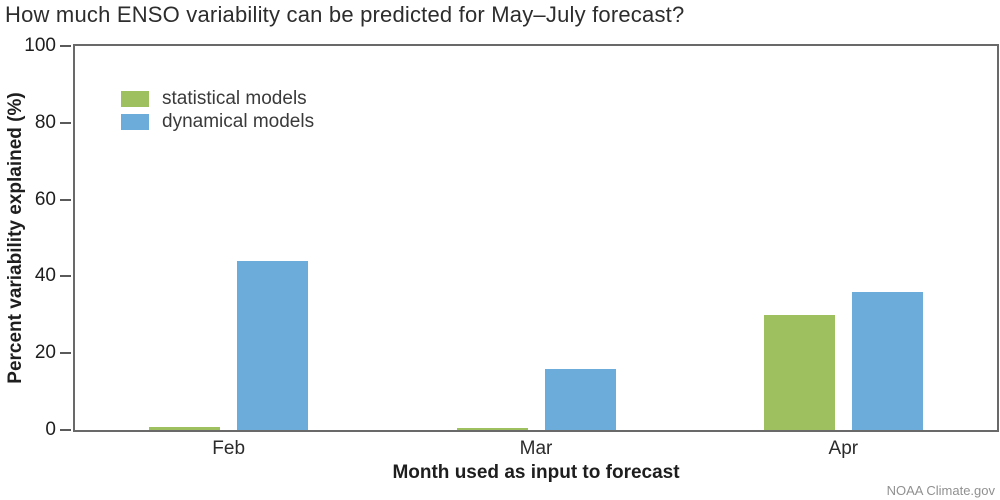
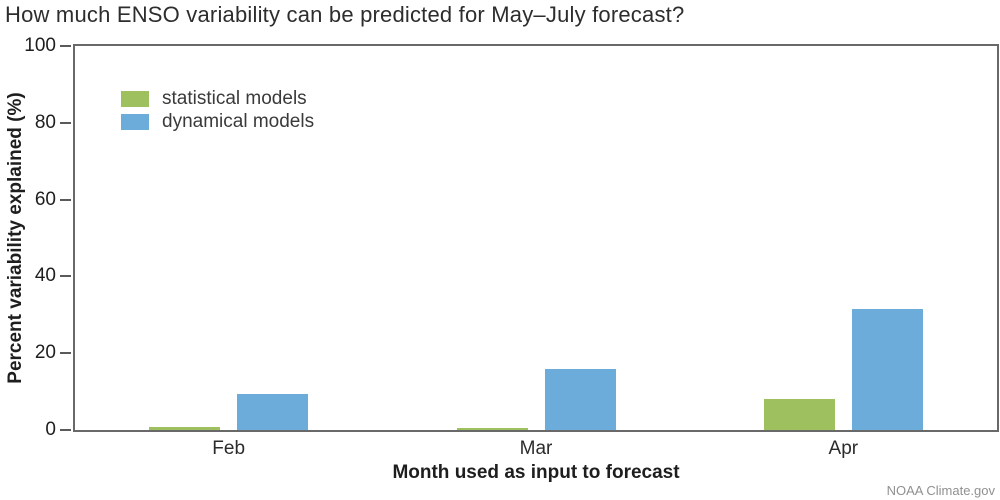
dynamical models/Feb: 44 -> 10
statistical models/Apr: 30 -> 8
dynamical models/Apr: 36 -> 32
